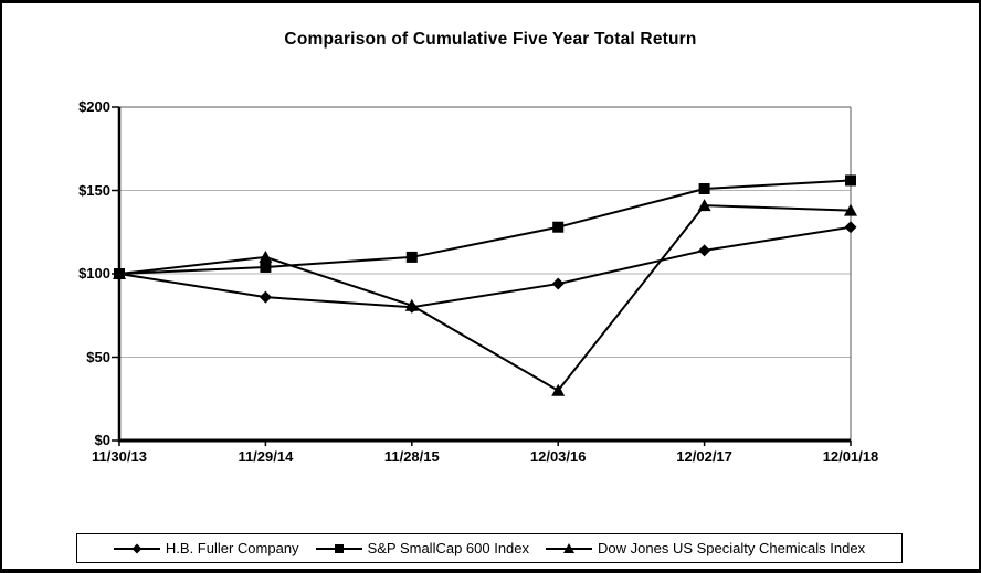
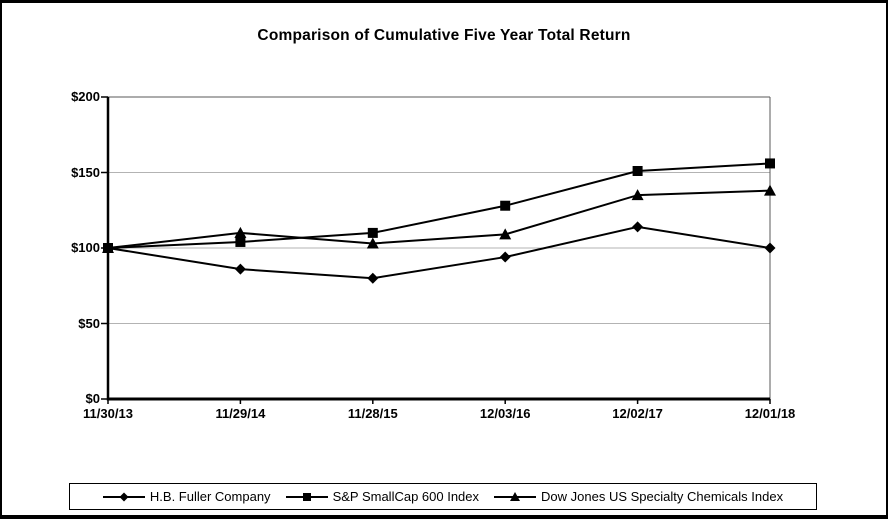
Dow Jones US Specialty Chemicals Index/11/28/15: $81 -> $103
Dow Jones US Specialty Chemicals Index/12/03/16: $30 -> $109
Dow Jones US Specialty Chemicals Index/12/02/17: $141 -> $135
H.B. Fuller Company/12/01/18: $128 -> $100
